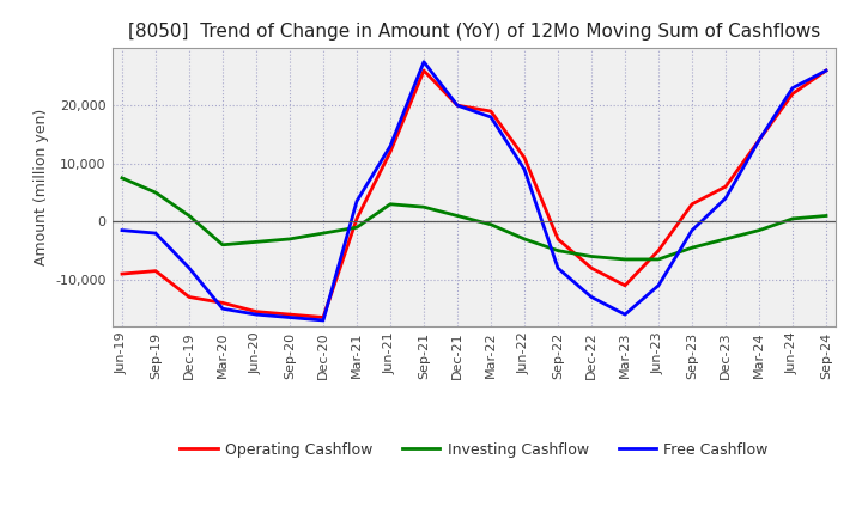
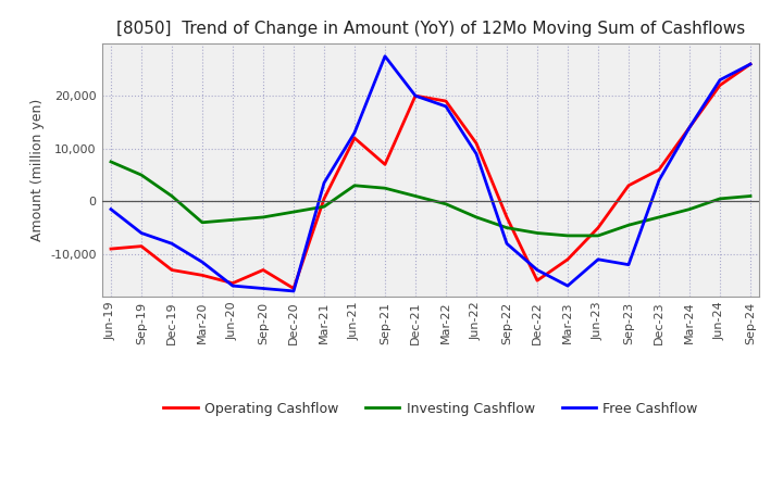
Free Cashflow/Sep-19: -2,000 -> -6,000
Free Cashflow/Mar-20: -15,000 -> -11,500
Operating Cashflow/Sep-20: -16,000 -> -13,000
Operating Cashflow/Sep-21: 26,000 -> 7,000
Operating Cashflow/Dec-22: -8,000 -> -15,000
Free Cashflow/Sep-23: -1,500 -> -12,000
